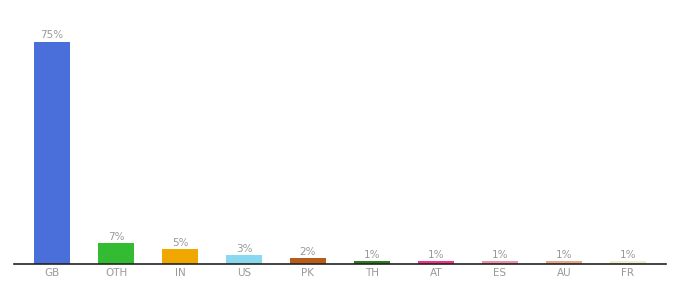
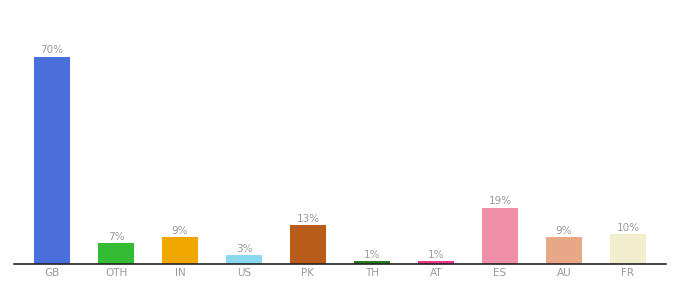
GB: 75% -> 70%
IN: 5% -> 9%
PK: 2% -> 13%
ES: 1% -> 19%
AU: 1% -> 9%
FR: 1% -> 10%
